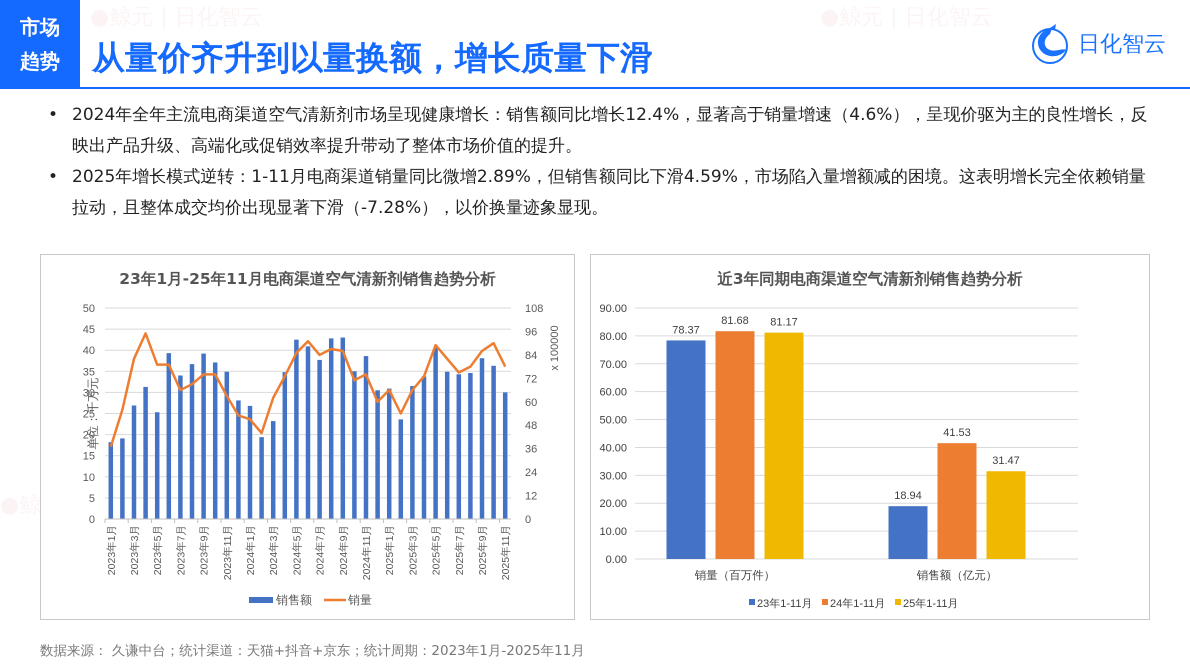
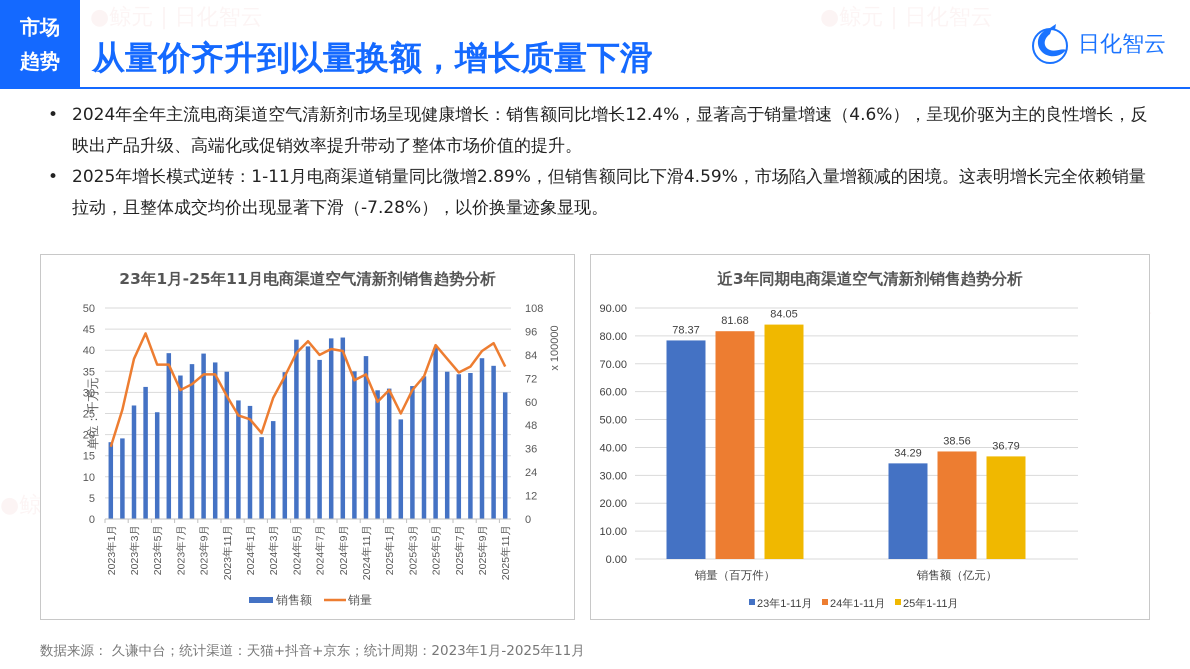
近3年同期电商渠道空气清新剂销售趋势分析/25年1-11月/销量（百万件）: 81.17 -> 84.05
近3年同期电商渠道空气清新剂销售趋势分析/23年1-11月/销售额（亿元）: 18.94 -> 34.29
近3年同期电商渠道空气清新剂销售趋势分析/24年1-11月/销售额（亿元）: 41.53 -> 38.56
近3年同期电商渠道空气清新剂销售趋势分析/25年1-11月/销售额（亿元）: 31.47 -> 36.79
